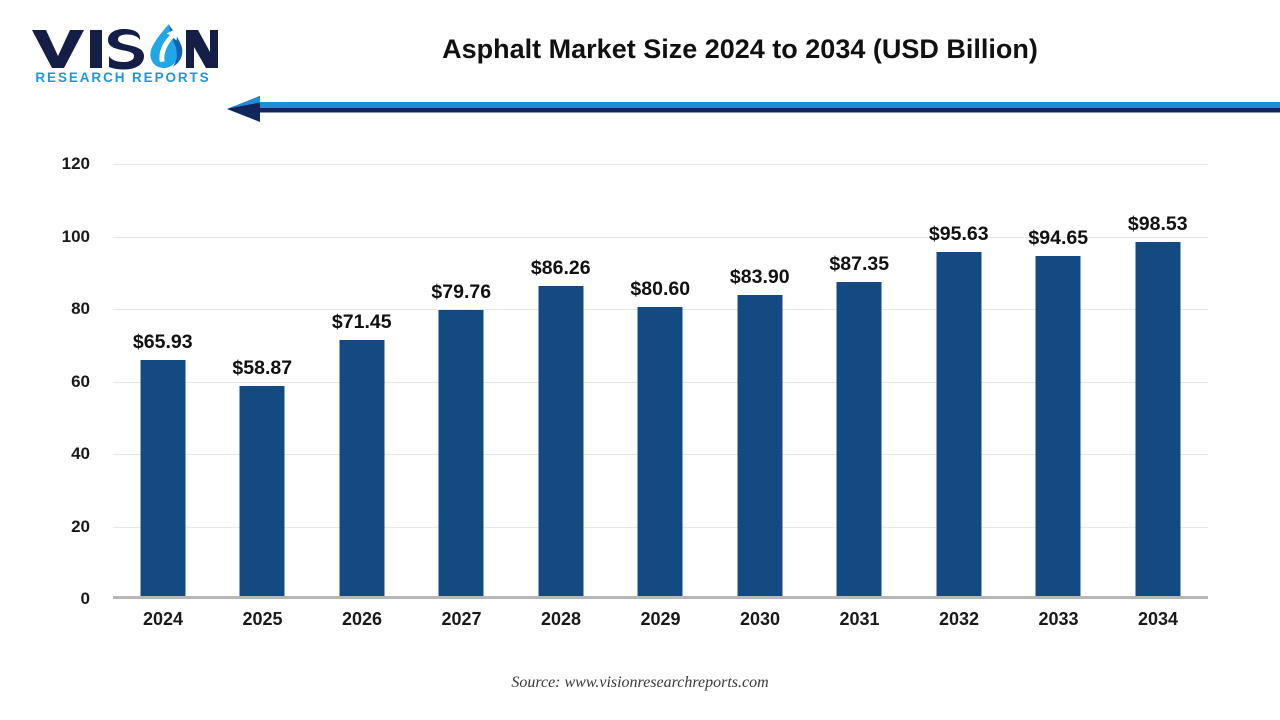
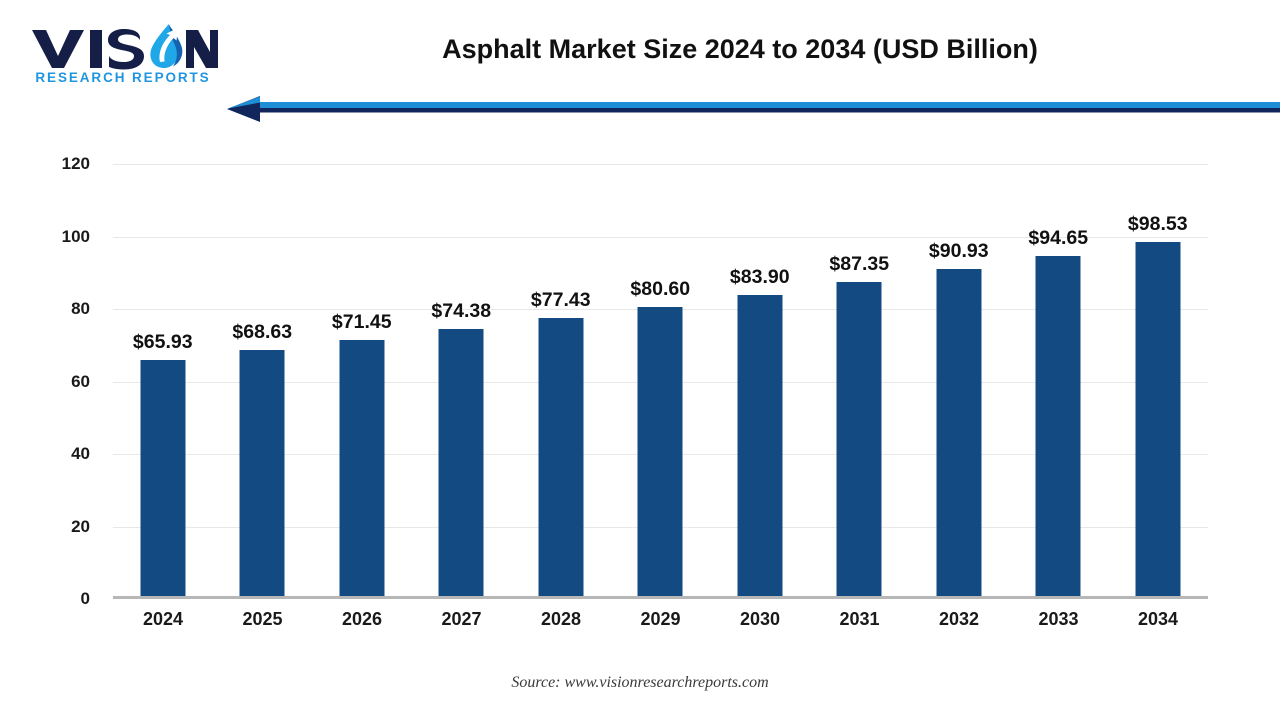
2025: $58.87 -> $68.63
2027: $79.76 -> $74.38
2028: $86.26 -> $77.43
2032: $95.63 -> $90.93
